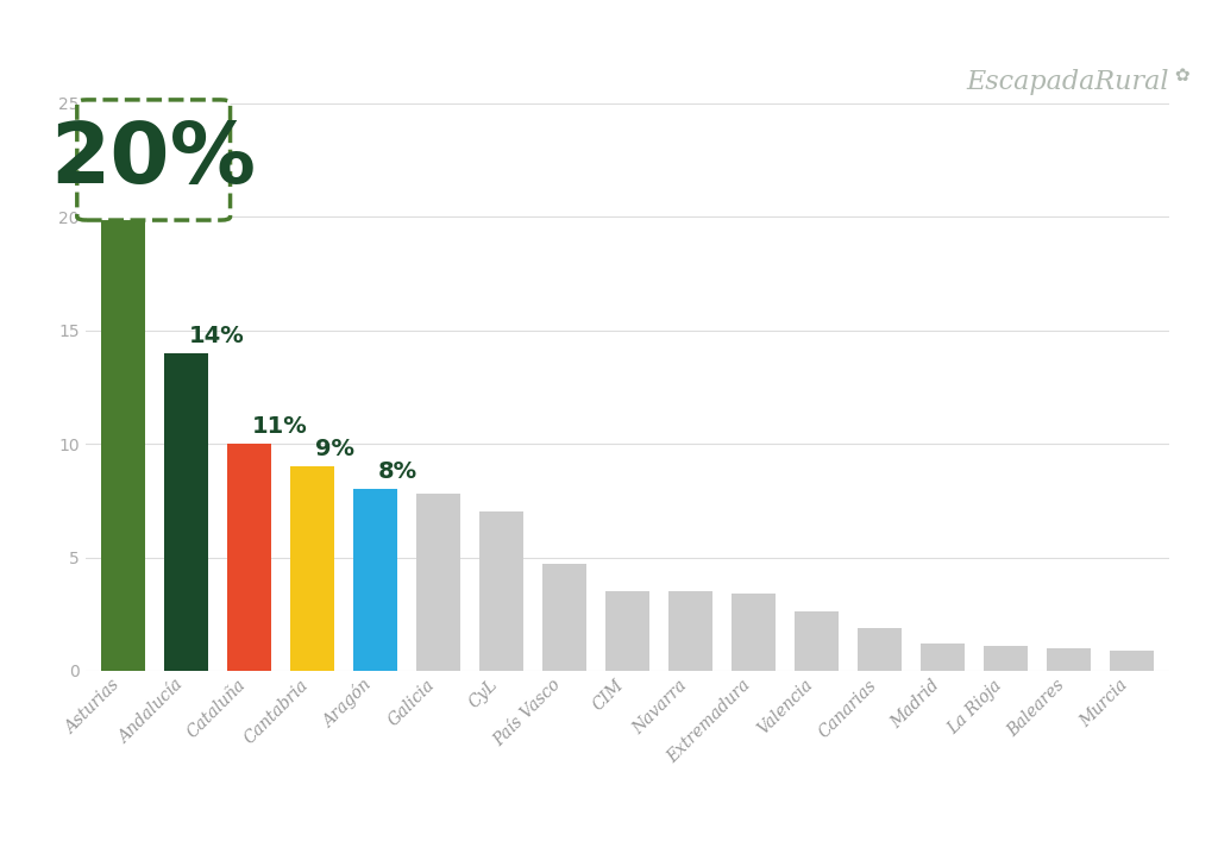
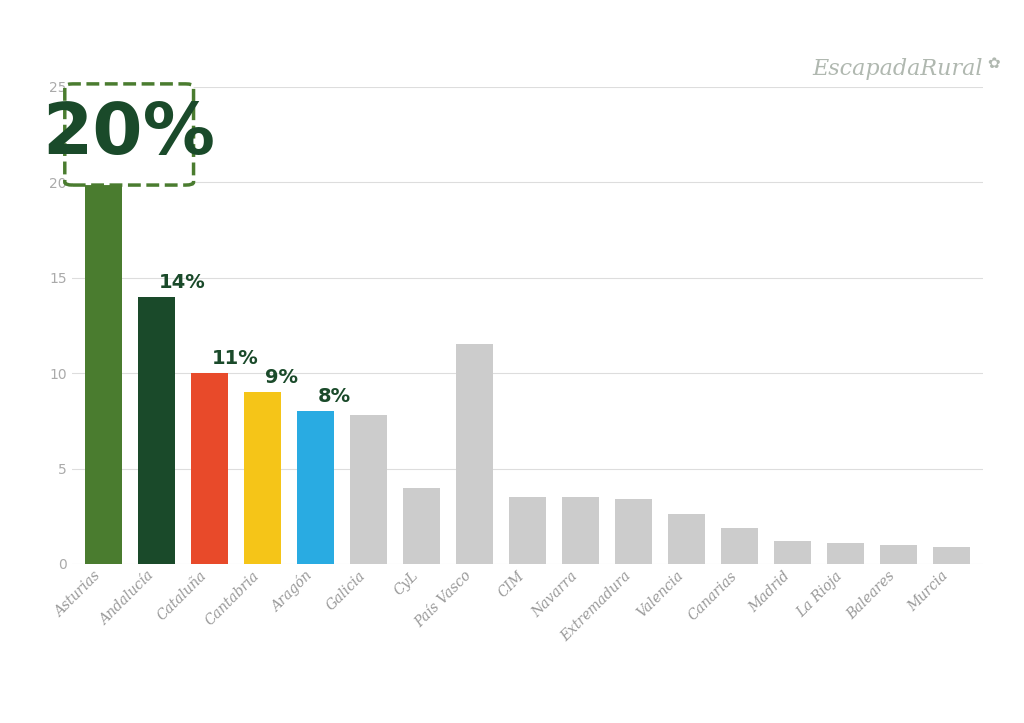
CyL: 7.0 -> 4.0
País Vasco: 4.7 -> 11.5
